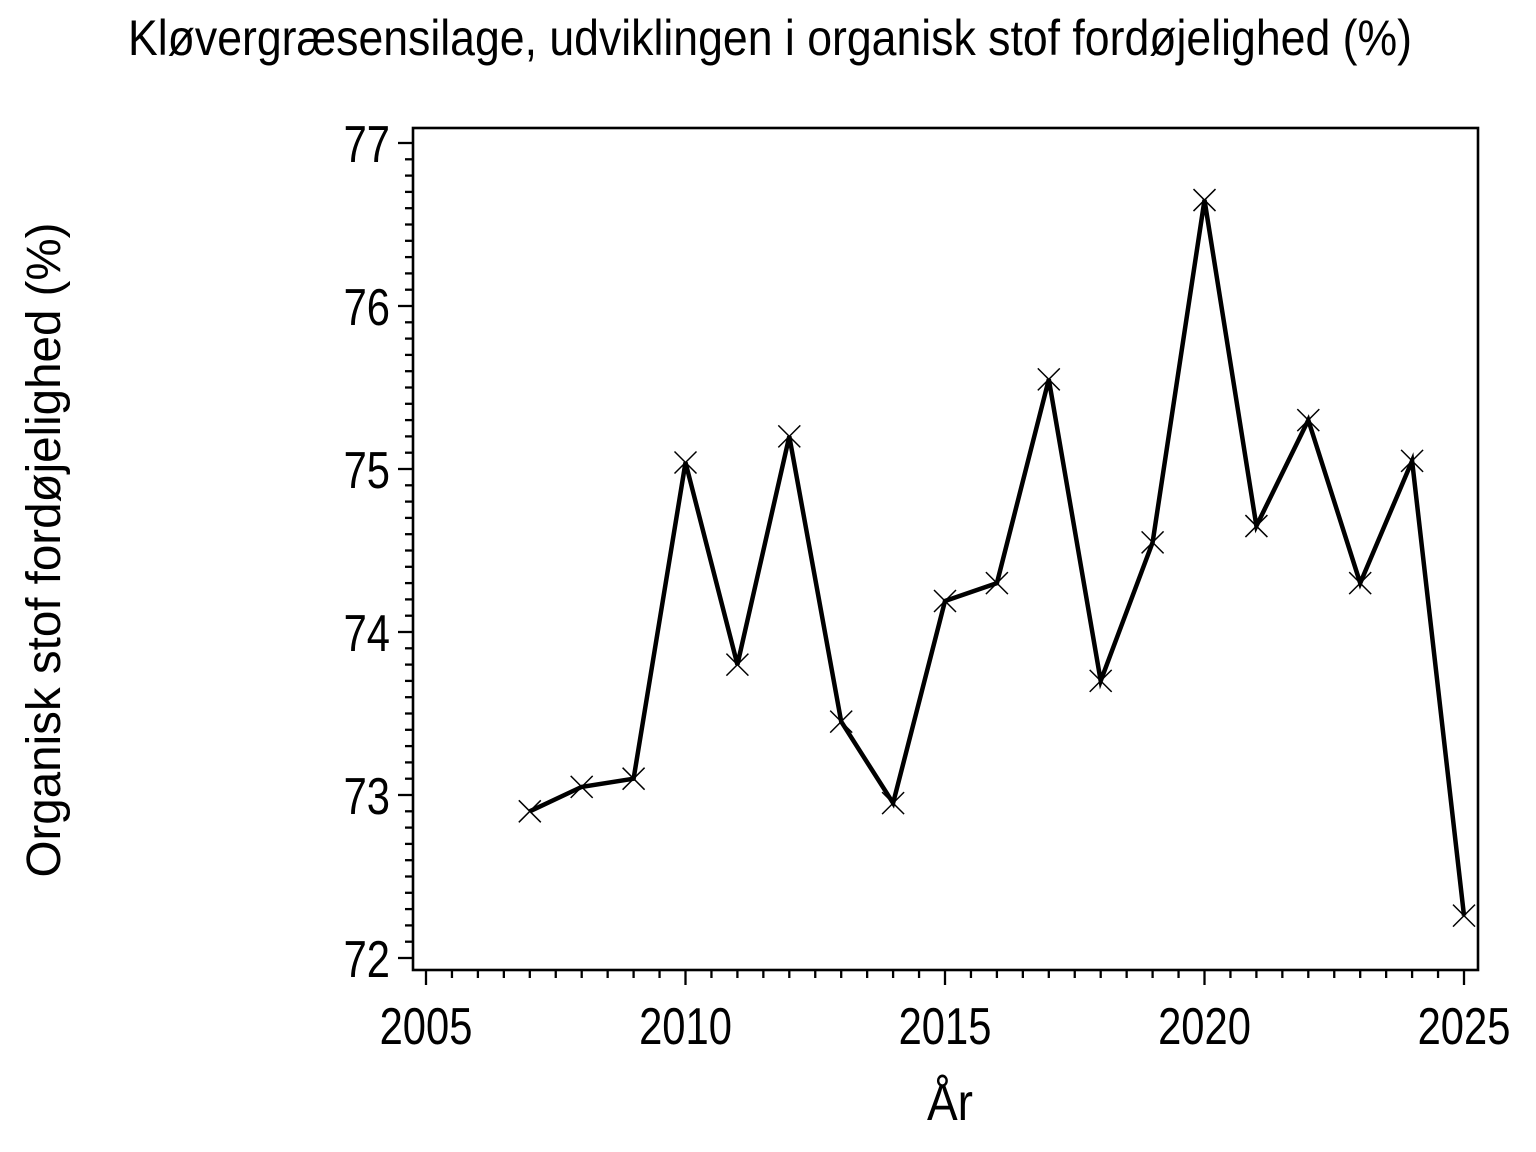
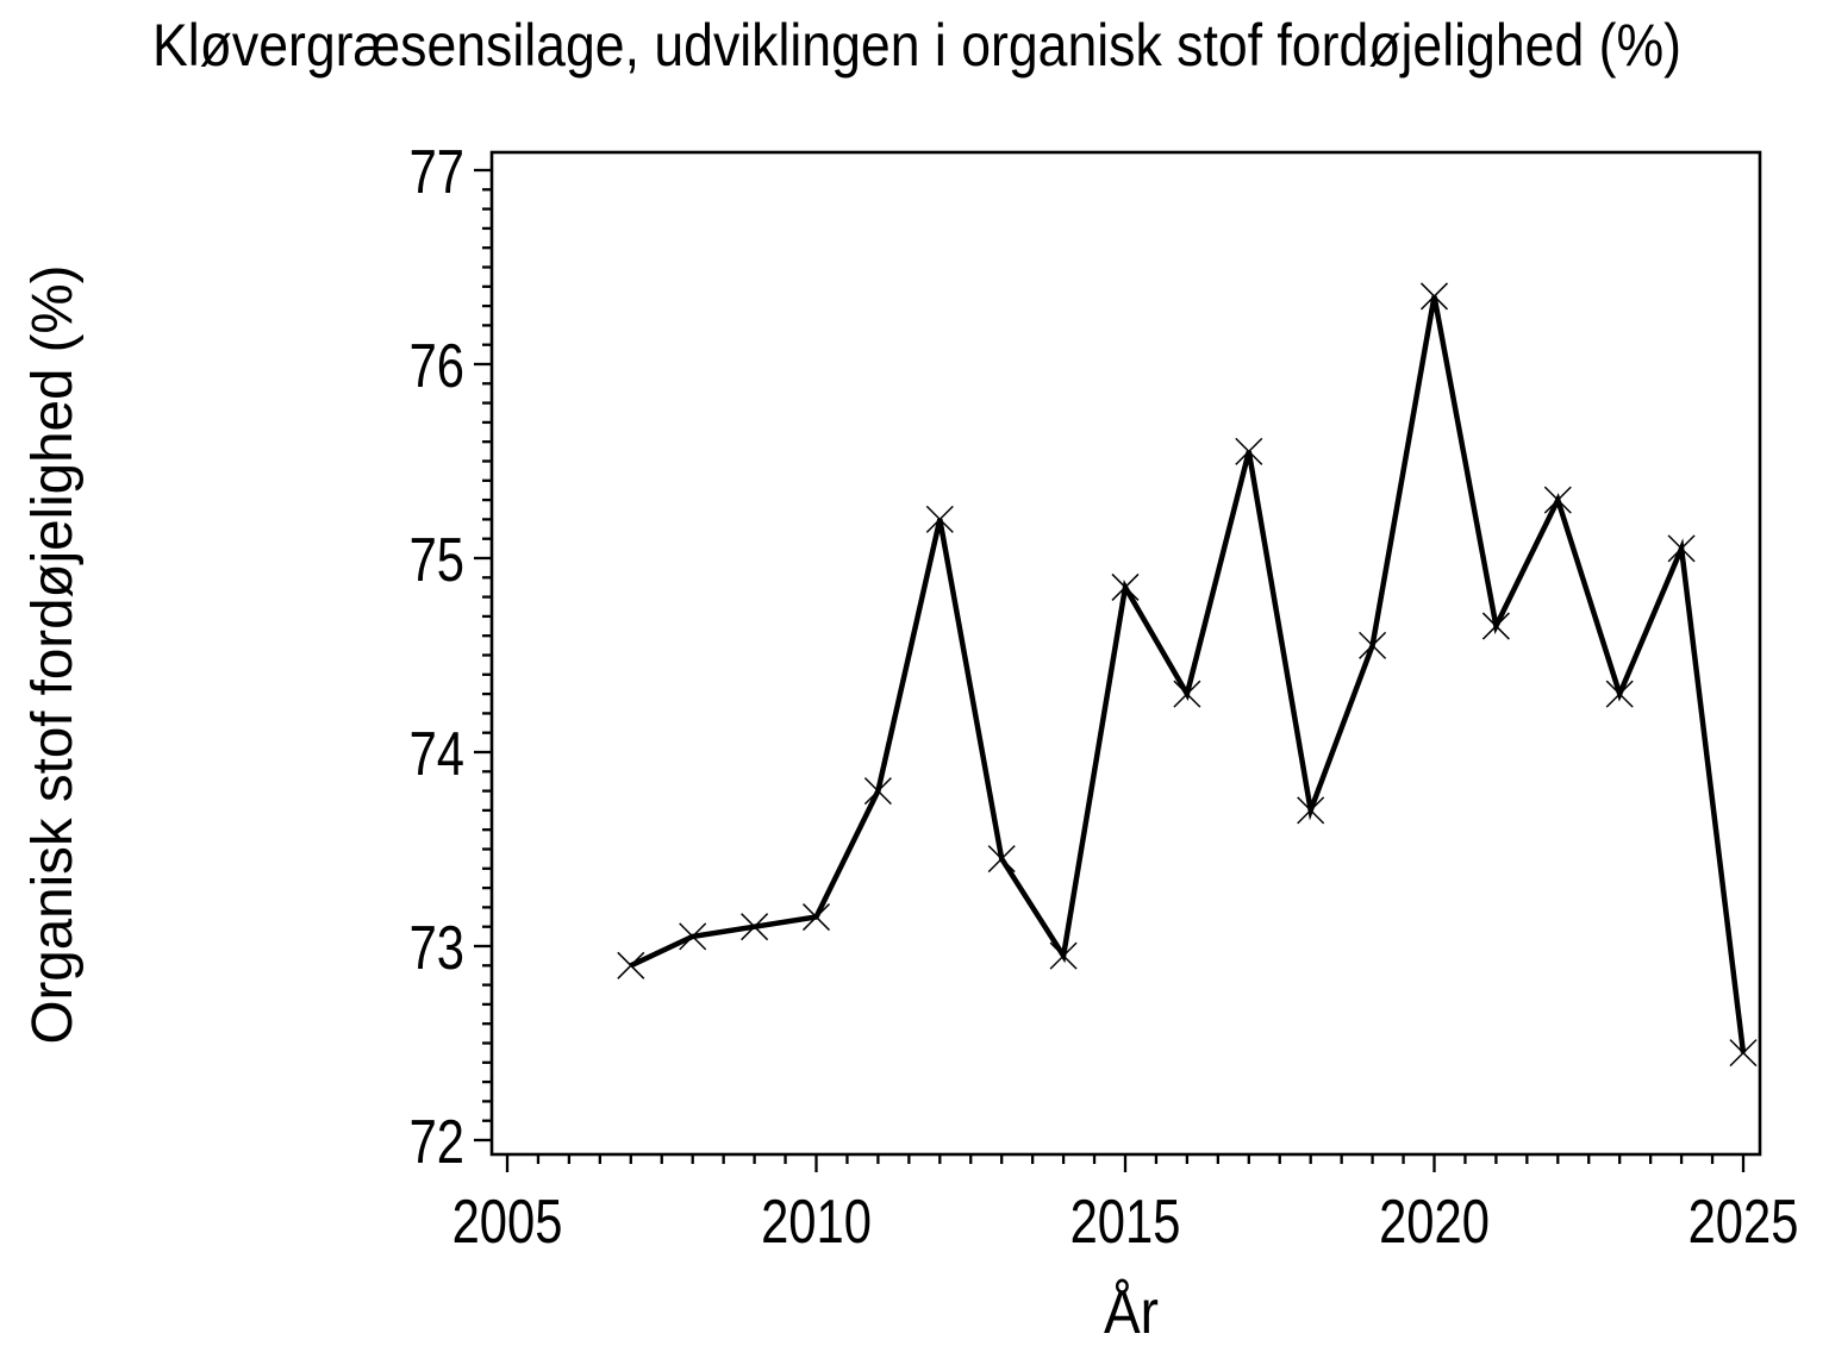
2010: 75.04 -> 73.15
2015: 74.19 -> 74.85
2020: 76.65 -> 76.35
2025: 72.26 -> 72.45
